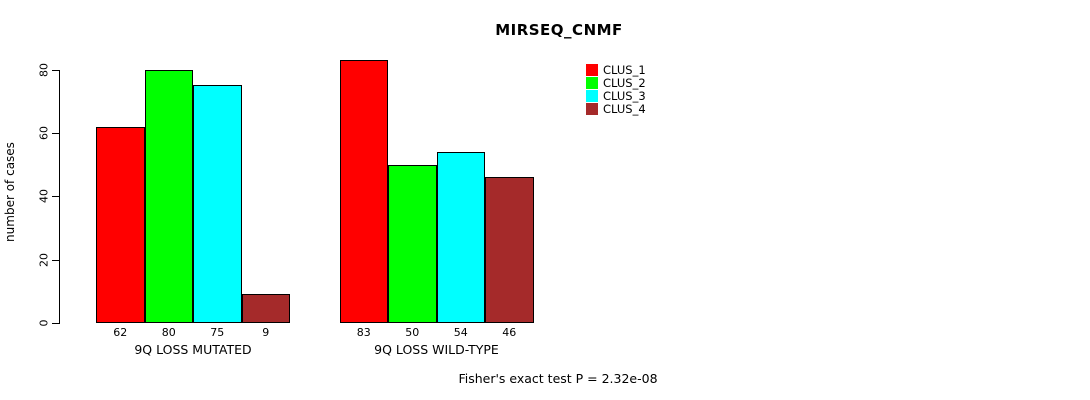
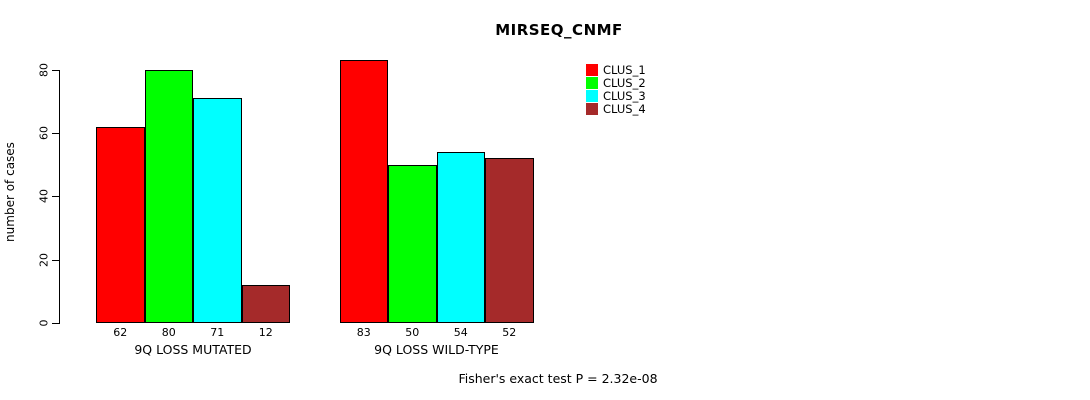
CLUS_3/9Q LOSS MUTATED: 75 -> 71
CLUS_4/9Q LOSS MUTATED: 9 -> 12
CLUS_4/9Q LOSS WILD-TYPE: 46 -> 52
